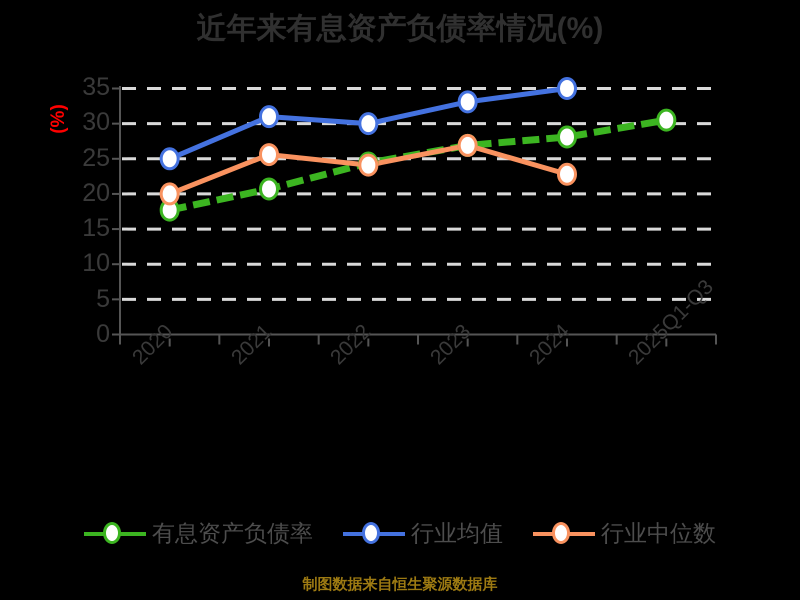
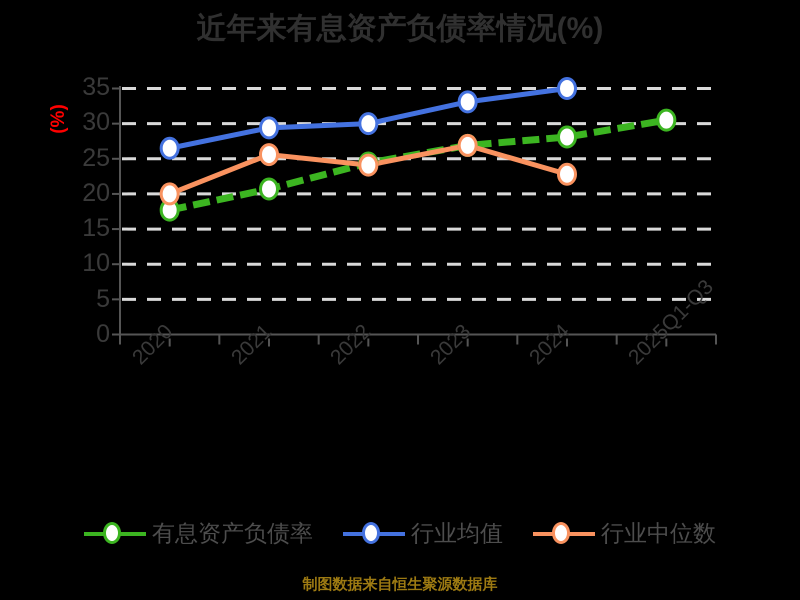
行业均值/2020: 25 -> 26
行业均值/2021: 31 -> 29
